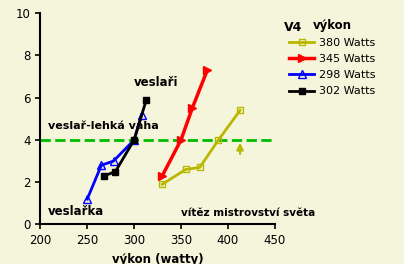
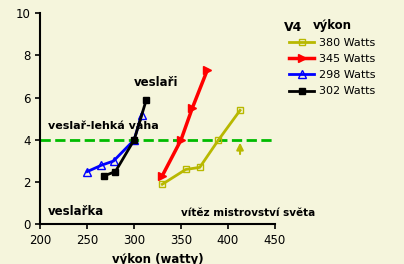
298 Watts/250: 1.2 -> 2.5
